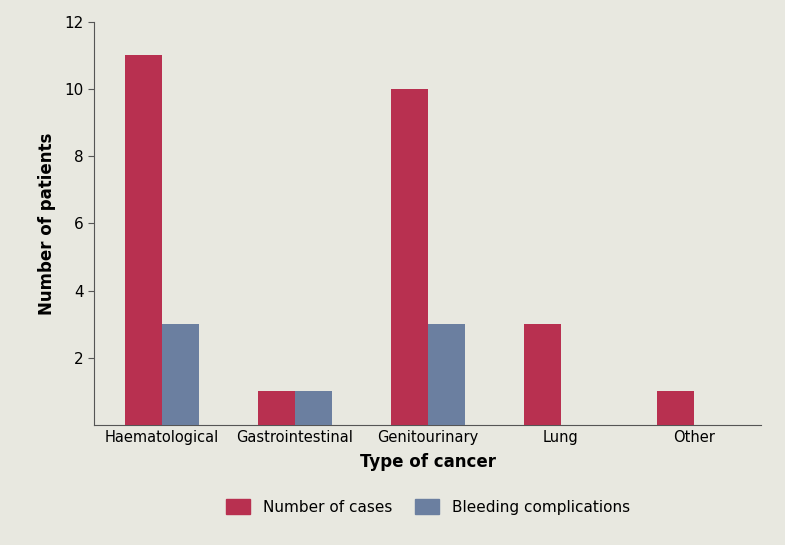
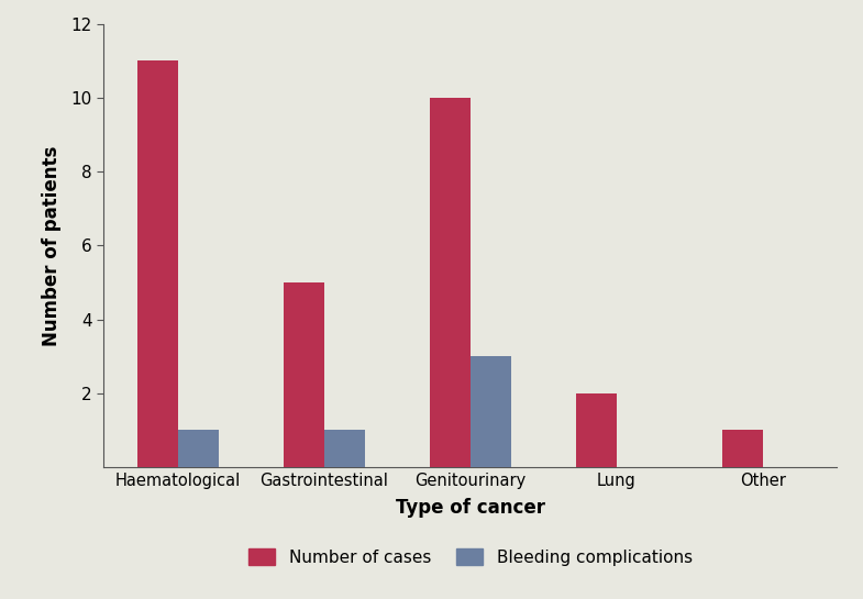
Bleeding complications/Haematological: 3 -> 1
Number of cases/Gastrointestinal: 1 -> 5
Number of cases/Lung: 3 -> 2
